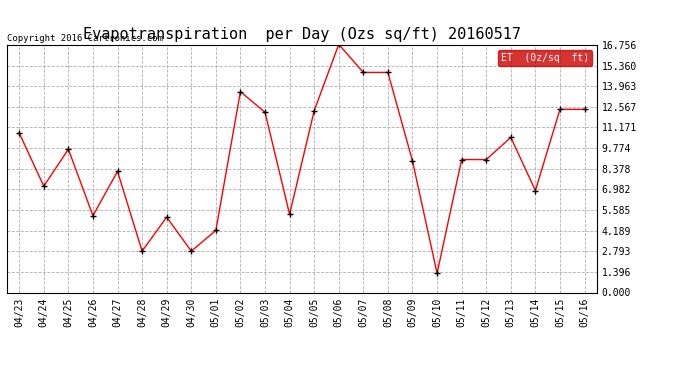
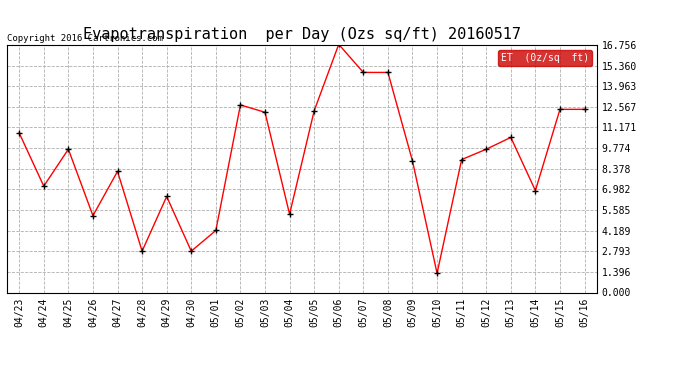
04/29: 5.1 -> 6.5
05/02: 13.6 -> 12.7
05/12: 9.0 -> 9.7
